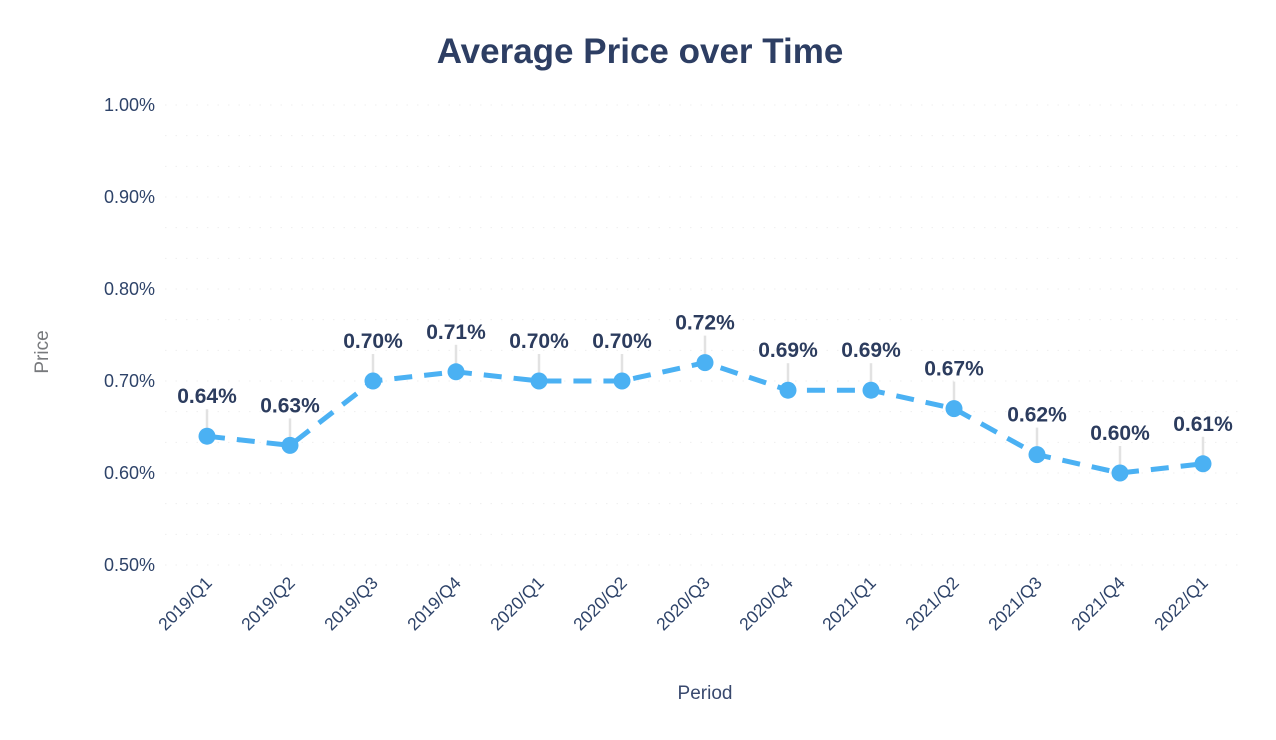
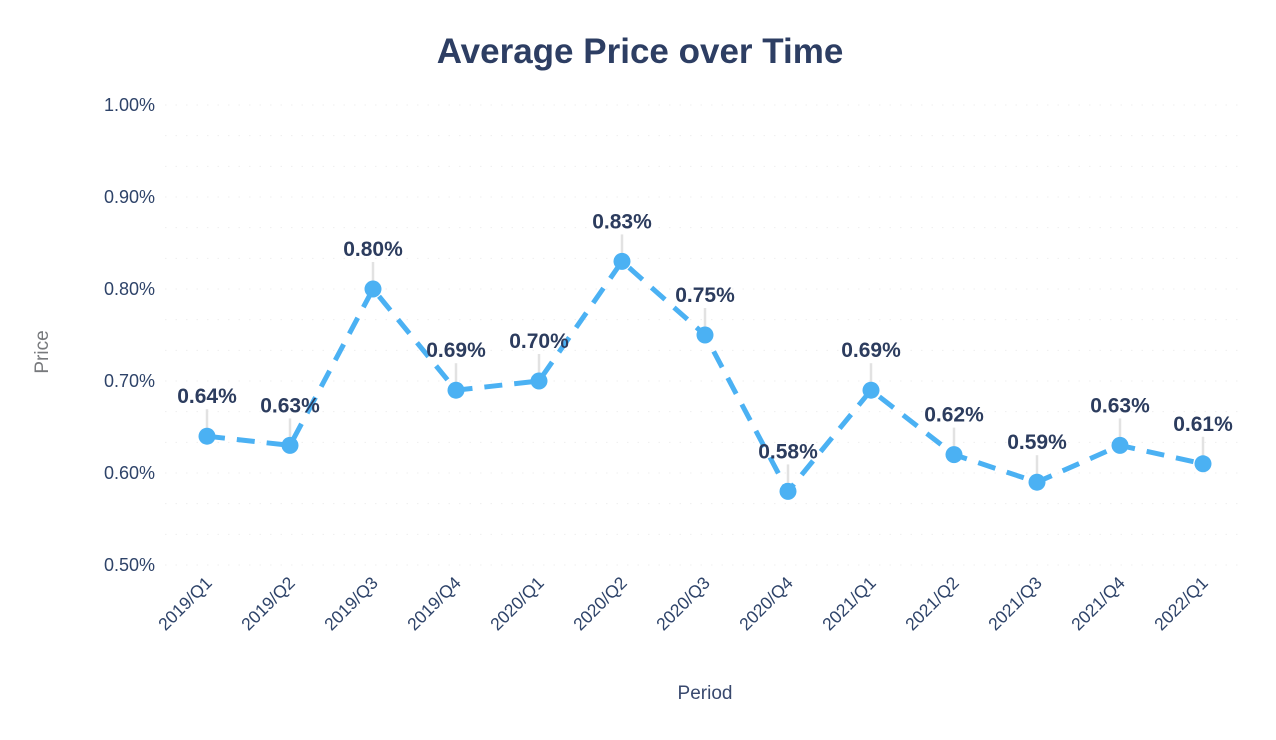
2019/Q3: 0.70% -> 0.80%
2019/Q4: 0.71% -> 0.69%
2020/Q2: 0.70% -> 0.83%
2020/Q3: 0.72% -> 0.75%
2020/Q4: 0.69% -> 0.58%
2021/Q2: 0.67% -> 0.62%
2021/Q3: 0.62% -> 0.59%
2021/Q4: 0.60% -> 0.63%
